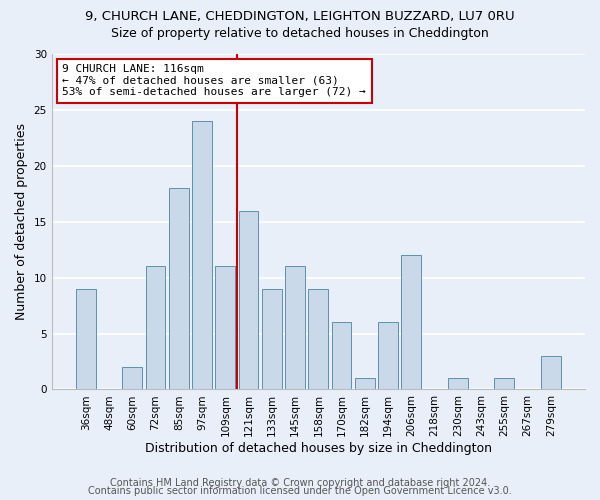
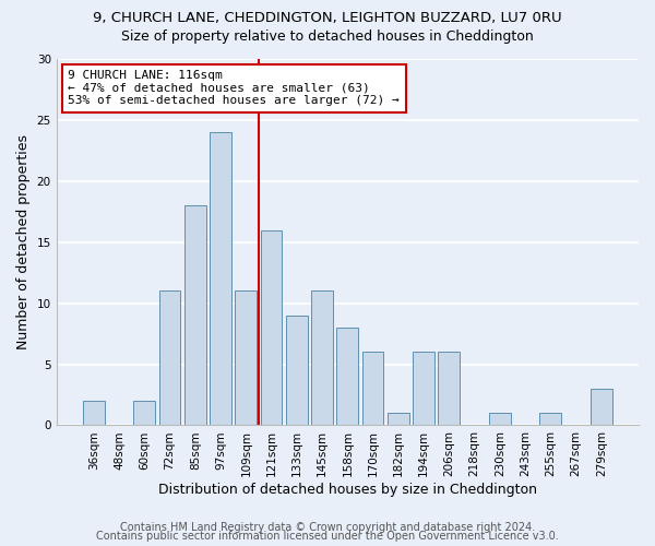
36sqm: 9 -> 2
158sqm: 9 -> 8
206sqm: 12 -> 6
